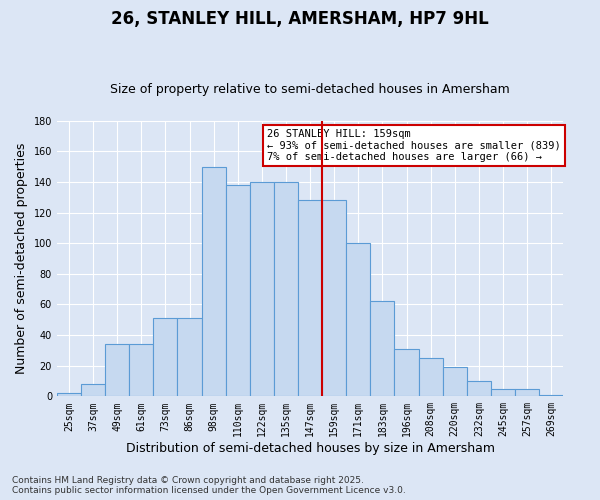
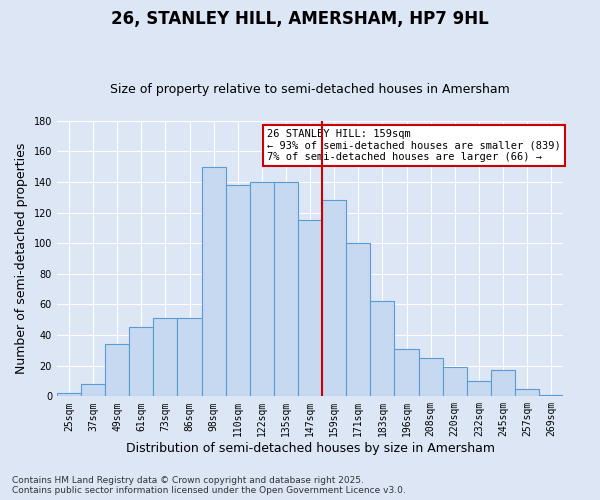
61sqm: 34 -> 45
147sqm: 128 -> 115
245sqm: 5 -> 17
